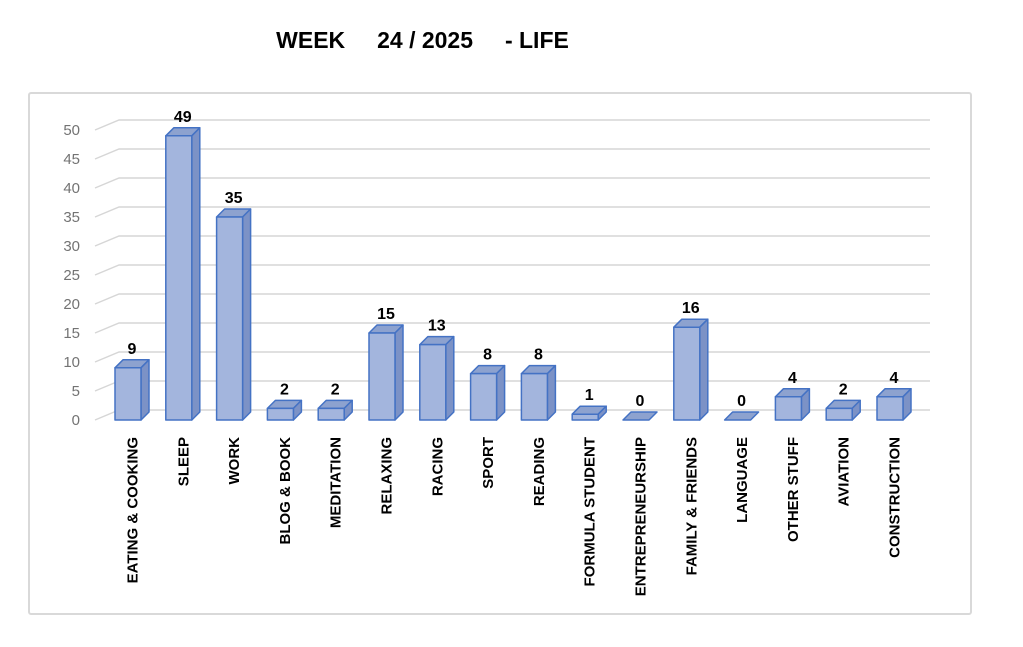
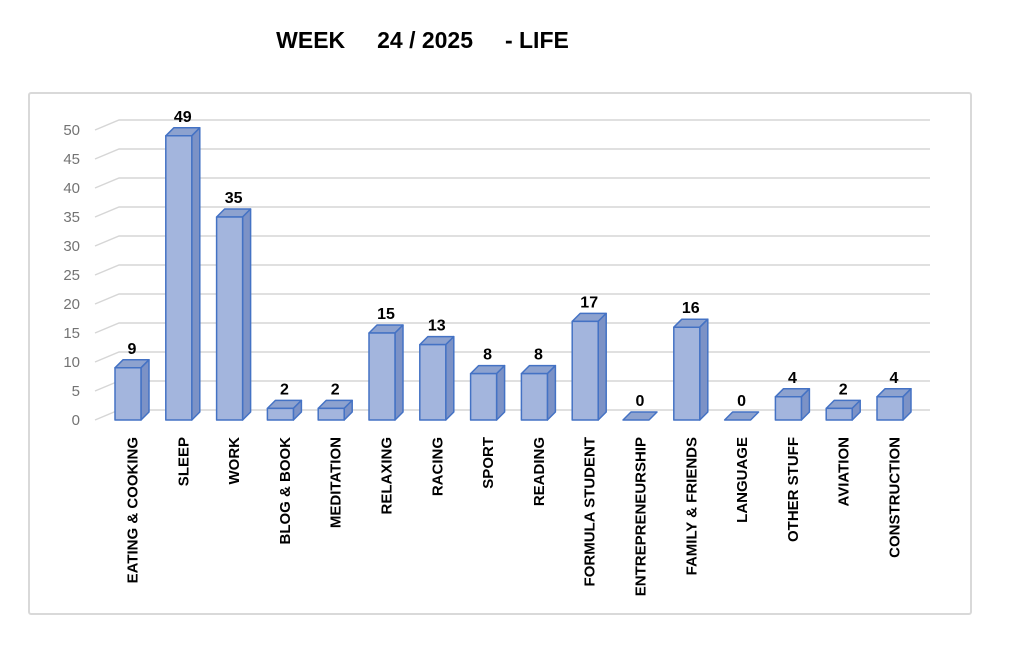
FORMULA STUDENT: 1 -> 17
